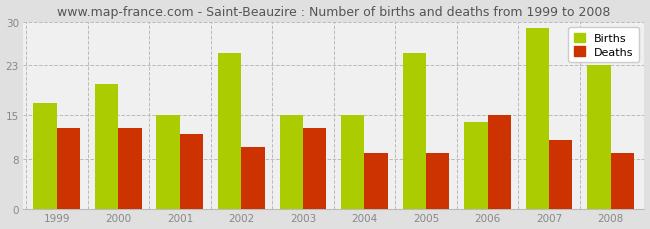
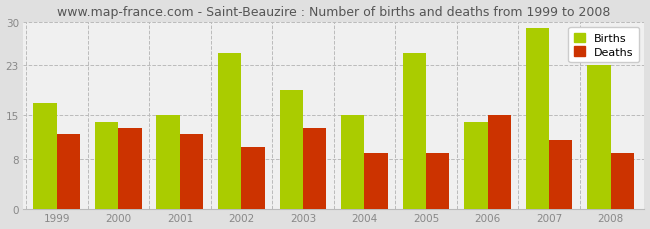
Deaths/1999: 13 -> 12
Births/2000: 20 -> 14
Births/2003: 15 -> 19
